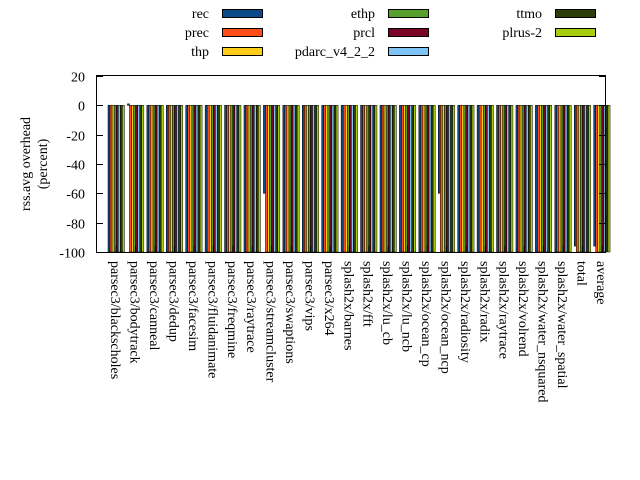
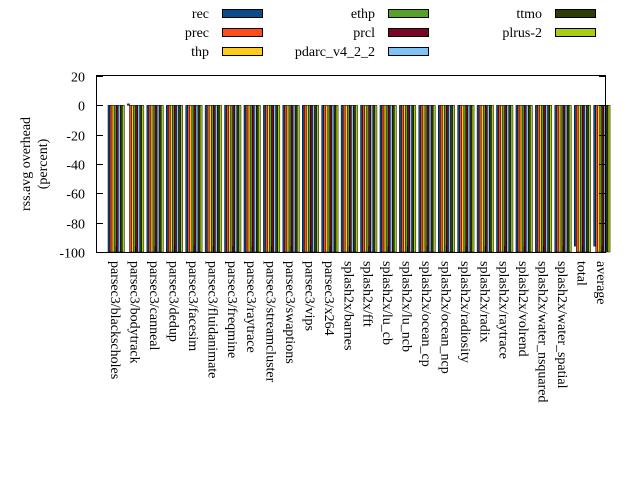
rec/parsec3/streamcluster: -60 -> -100
rec/splash2x/ocean_ncp: -60 -> -100
